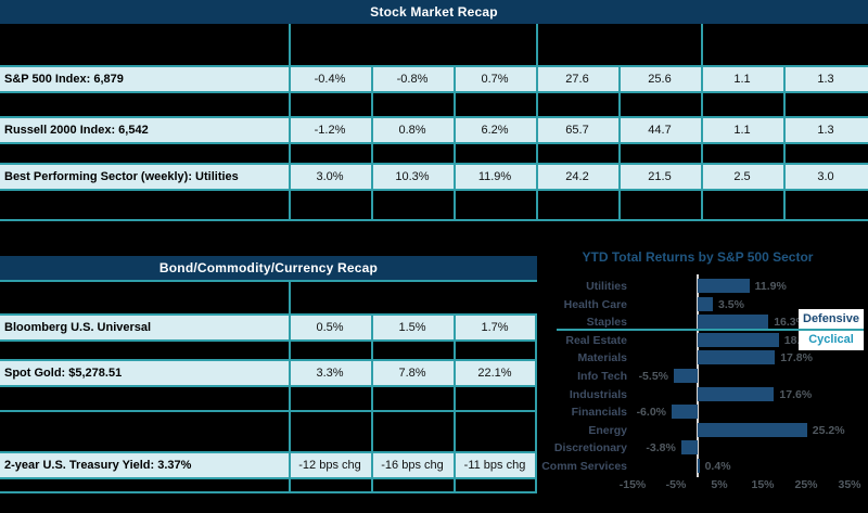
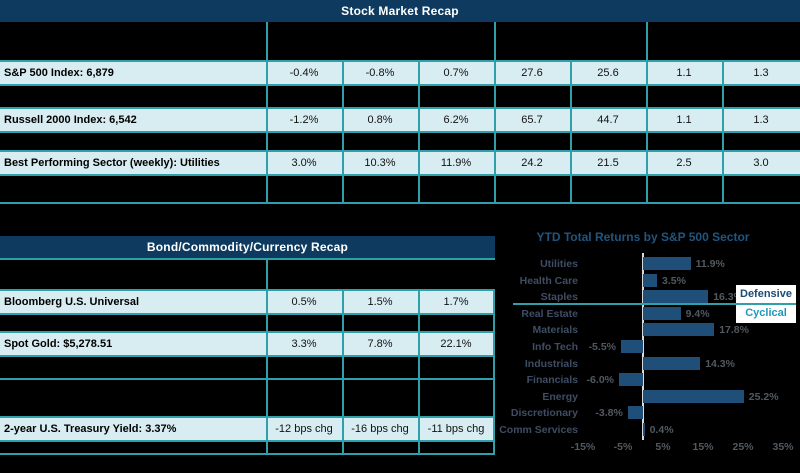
Real Estate: 18.7% -> 9.4%
Industrials: 17.6% -> 14.3%
